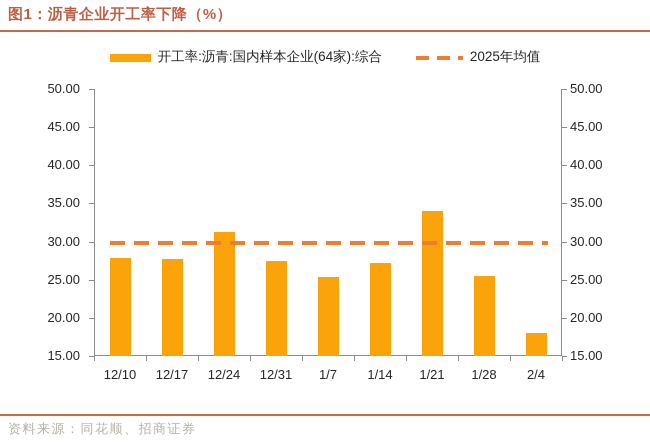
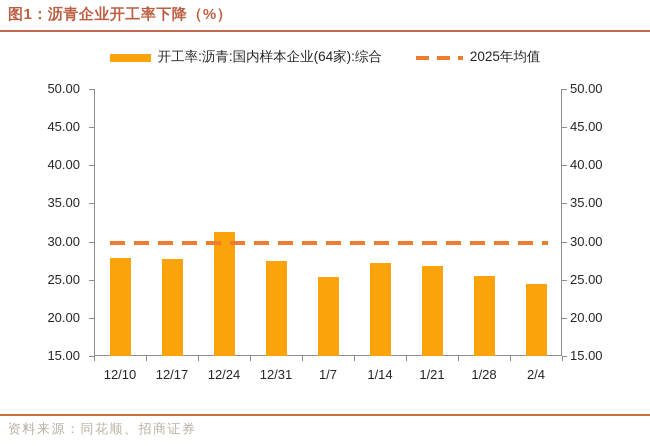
1/21: 34 -> 27
2/4: 18 -> 24
